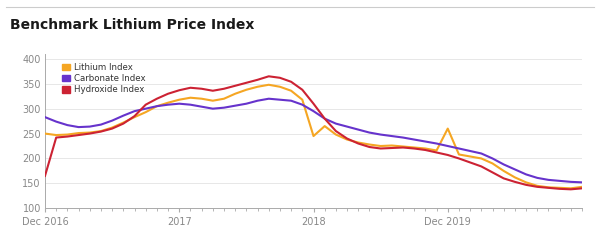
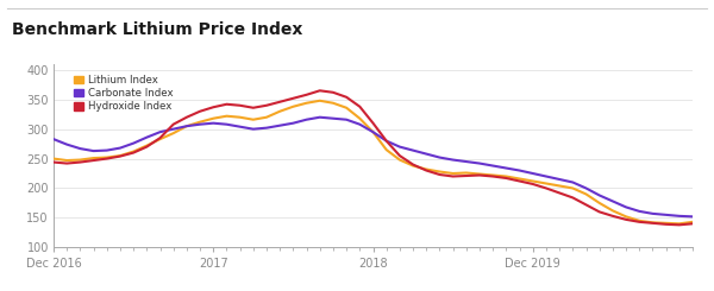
Hydroxide Index/Dec 2016: 165 -> 244
Lithium Index/2018: 245 -> 295
Lithium Index/Dec 2019: 260 -> 212
